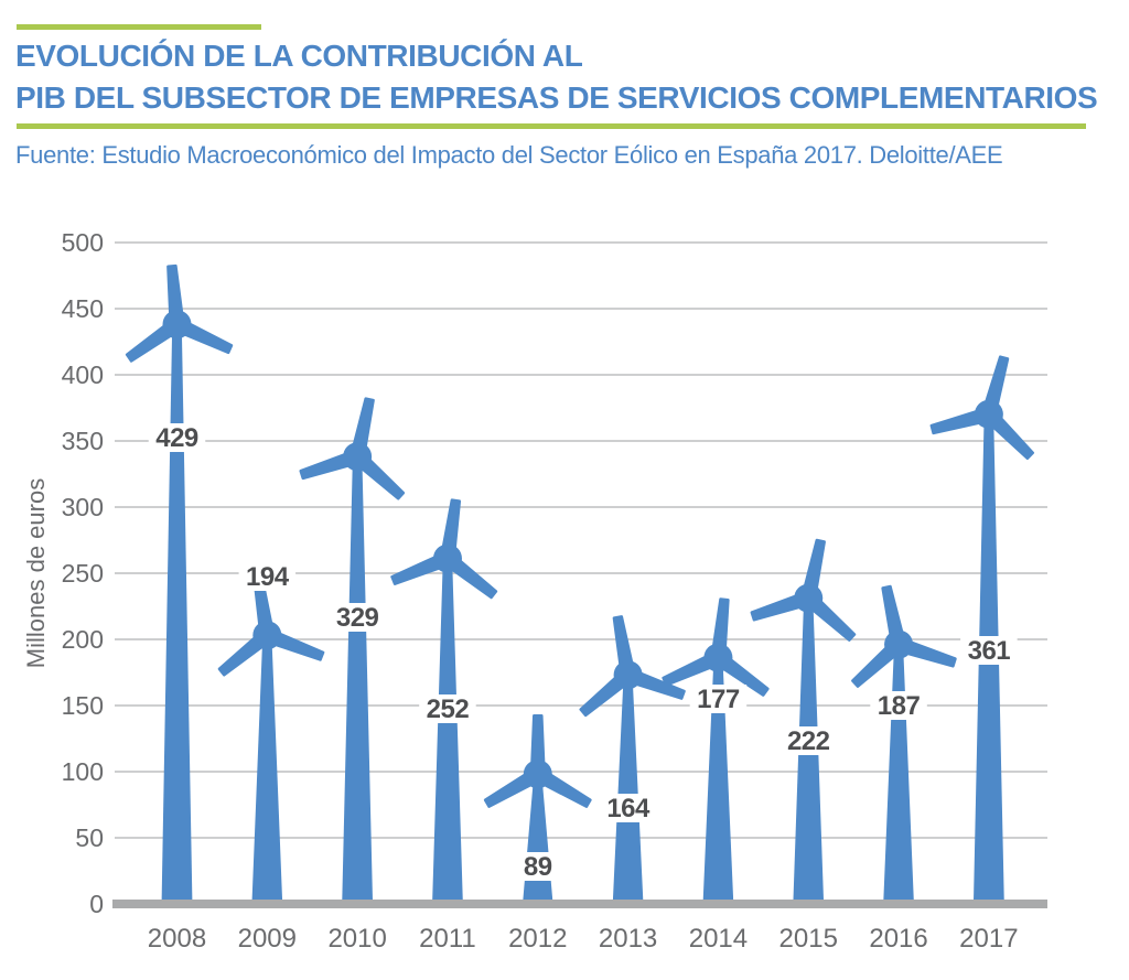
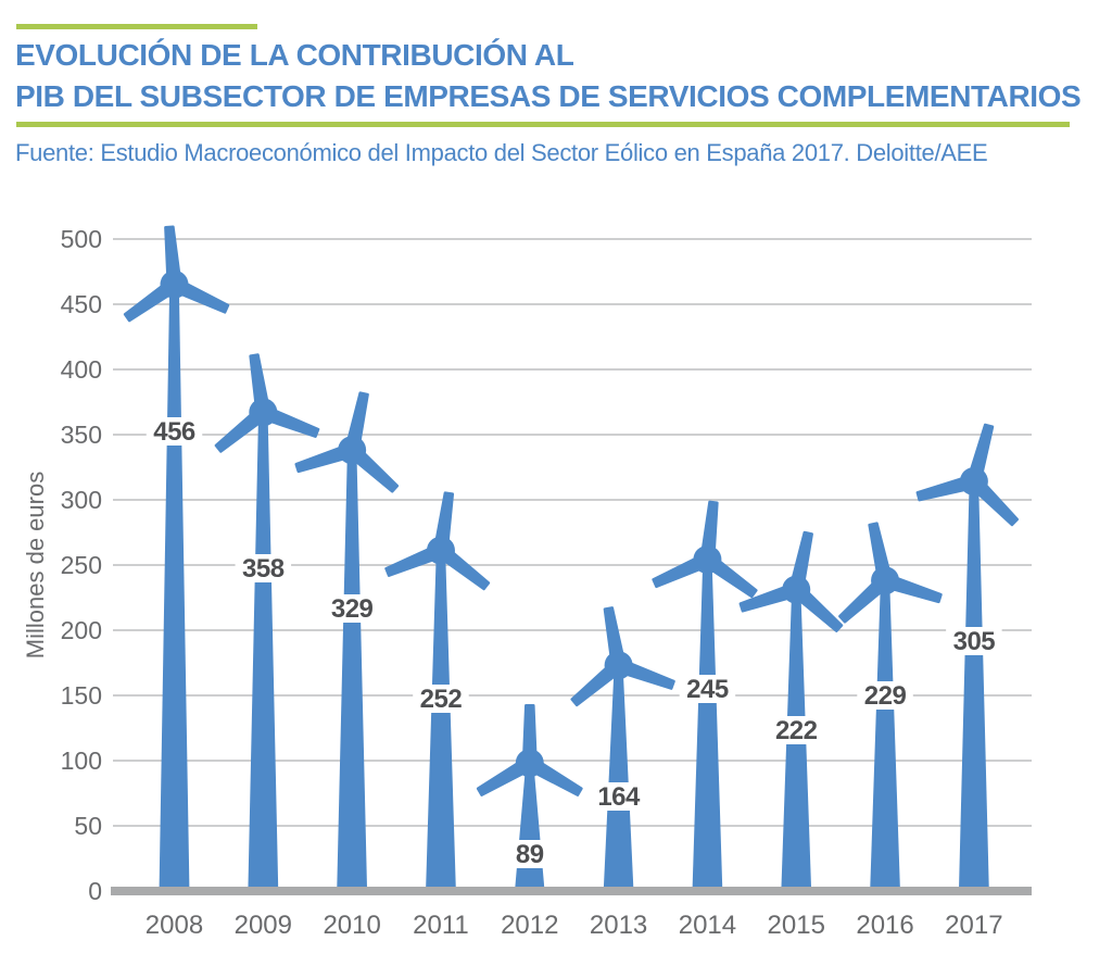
2008: 429 -> 456
2009: 194 -> 358
2014: 177 -> 245
2016: 187 -> 229
2017: 361 -> 305
